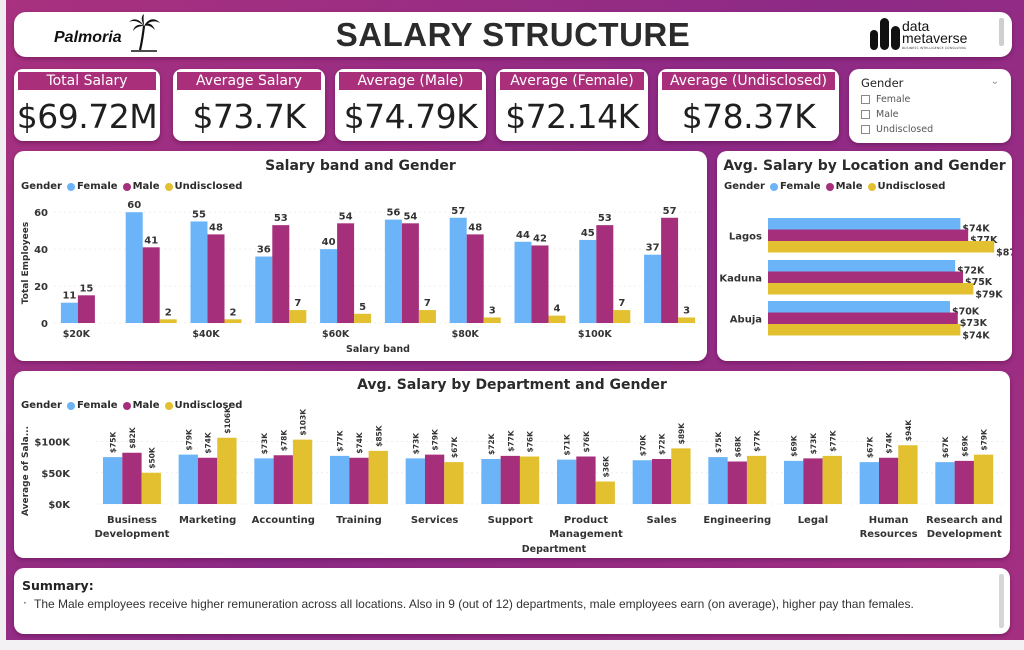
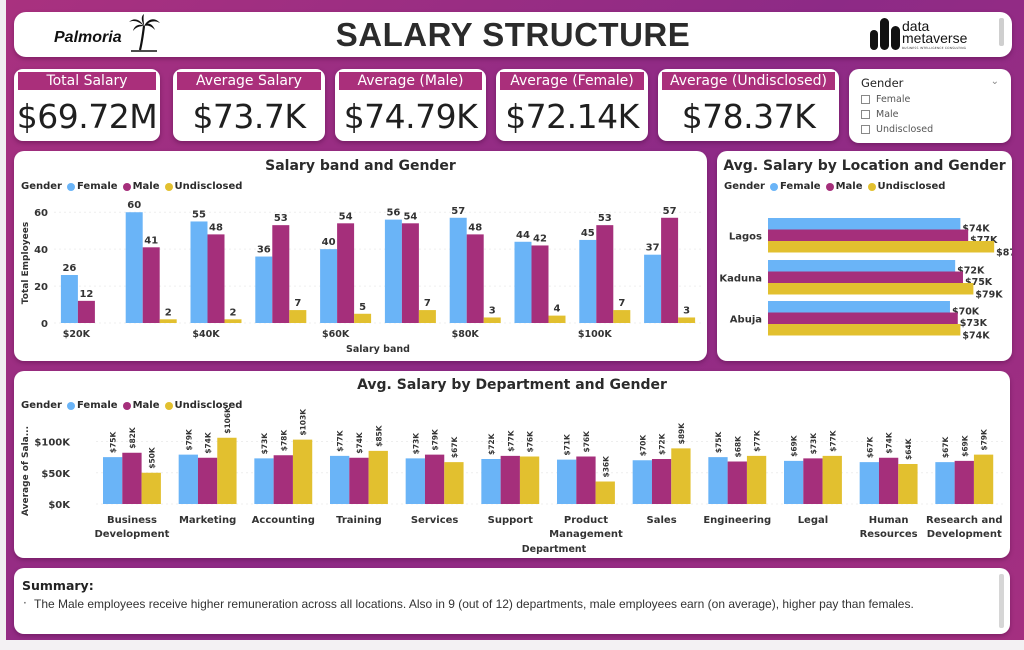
Salary band and Gender/Female/$20K: 11 -> 26
Salary band and Gender/Male/$20K: 15 -> 12
Avg. Salary by Department and Gender/Undisclosed/Human Resources: $94K -> $64K
